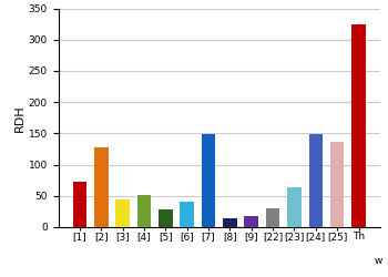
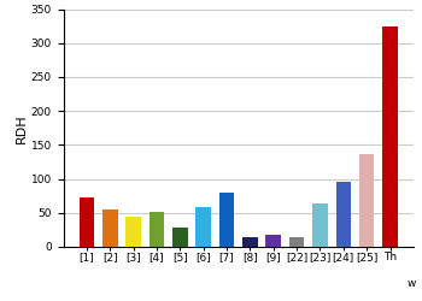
[2]: 128 -> 55
[6]: 40 -> 59
[7]: 148 -> 80
[22]: 30 -> 14
[24]: 148 -> 95
